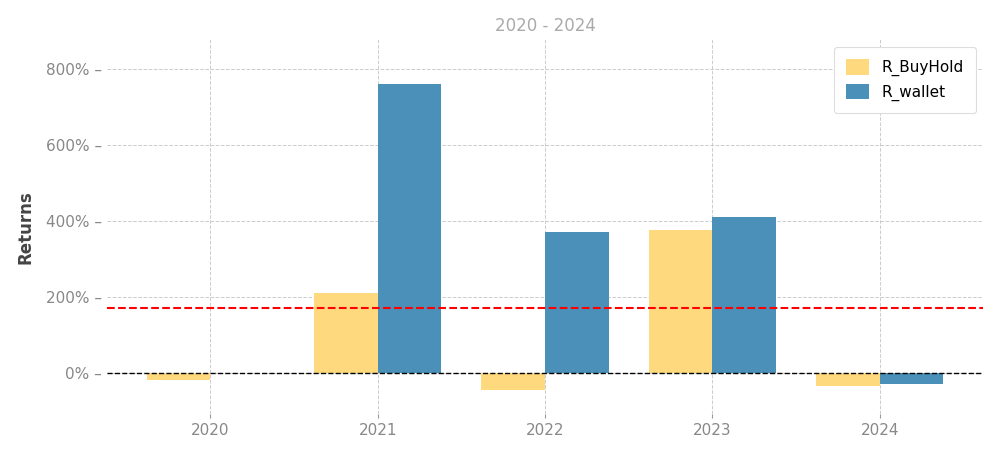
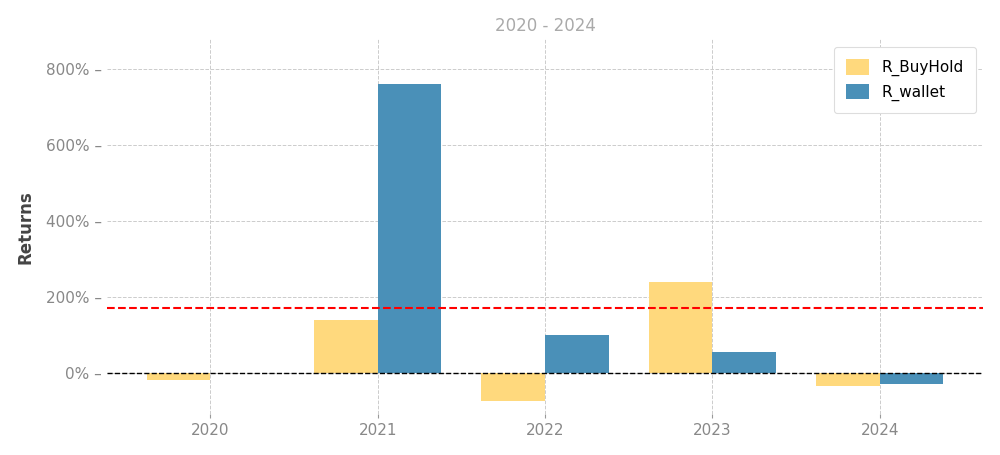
R_BuyHold/2021: 210% – -> 140% –
R_BuyHold/2022: -45% – -> -75% –
R_wallet/2022: 370% – -> 100% –
R_BuyHold/2023: 375% – -> 240% –
R_wallet/2023: 410% – -> 55% –
